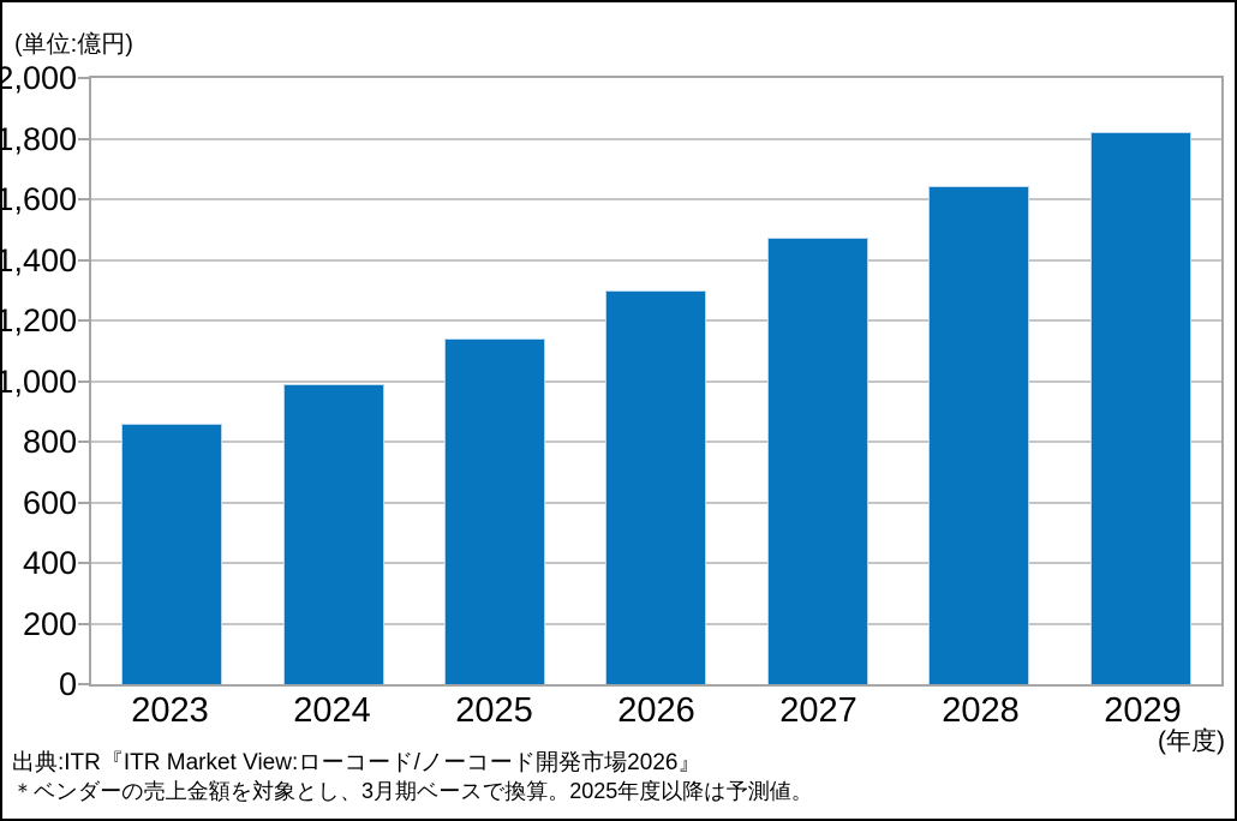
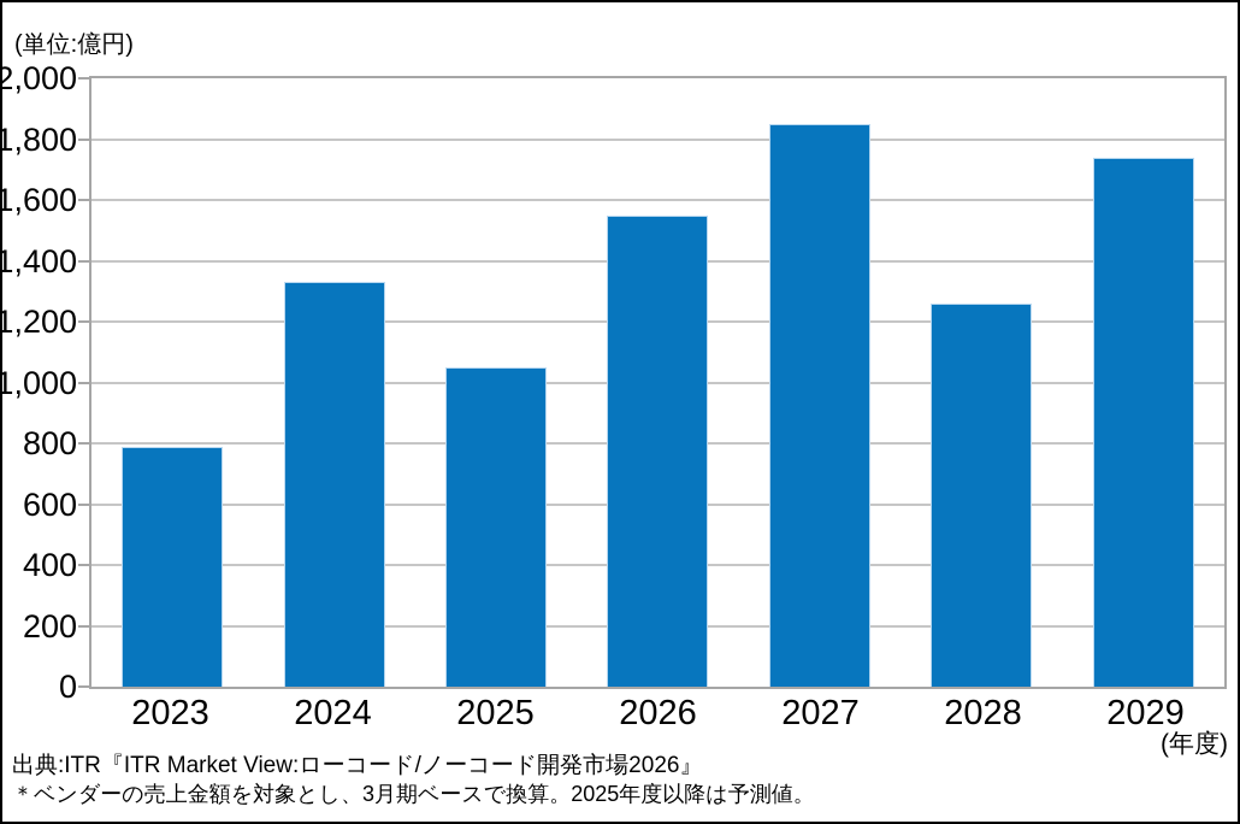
2023: 860 -> 790
2024: 990 -> 1330
2025: 1140 -> 1050
2026: 1300 -> 1550
2027: 1480 -> 1850
2028: 1640 -> 1260
2029: 1820 -> 1740
